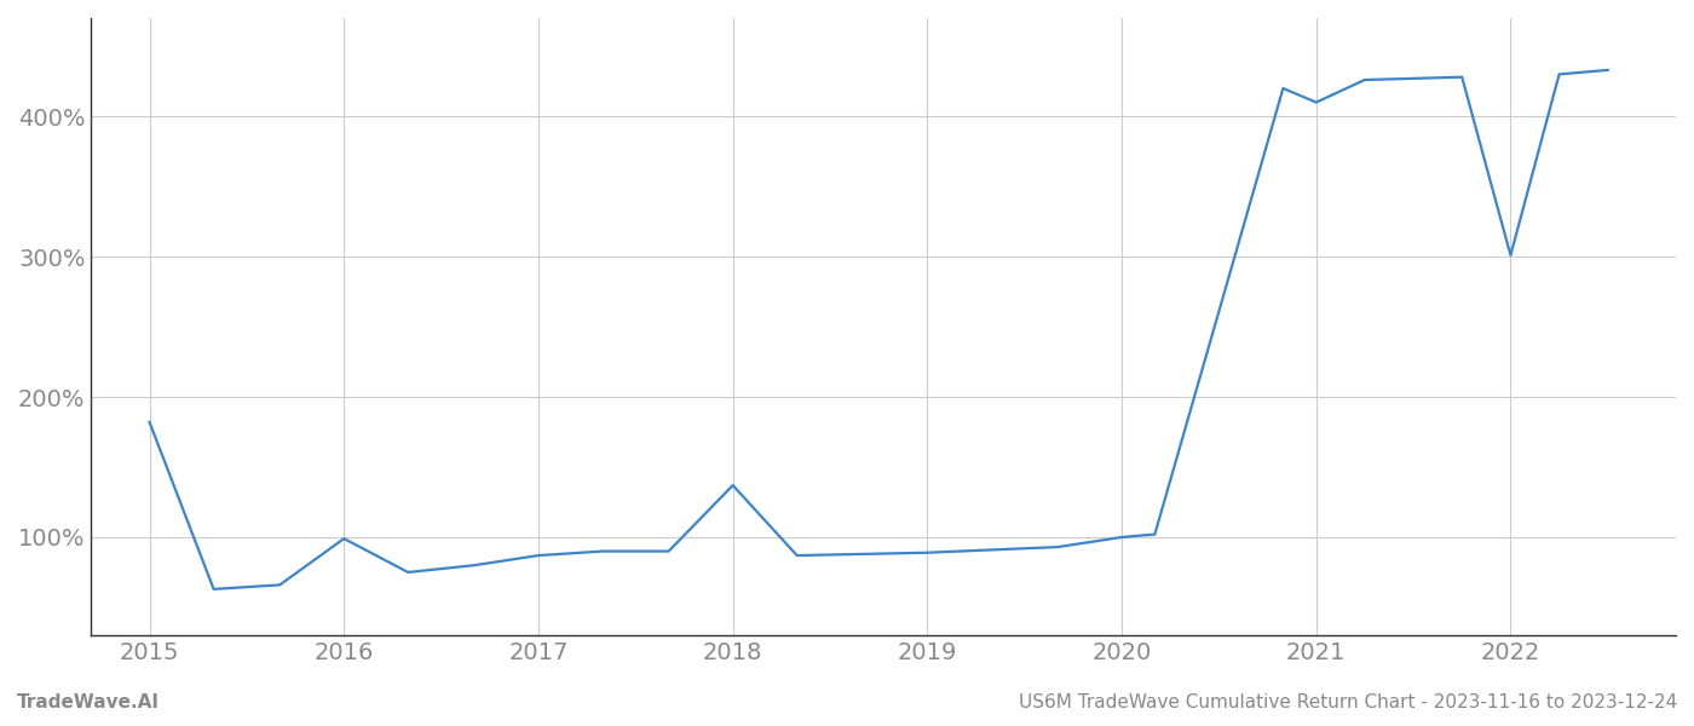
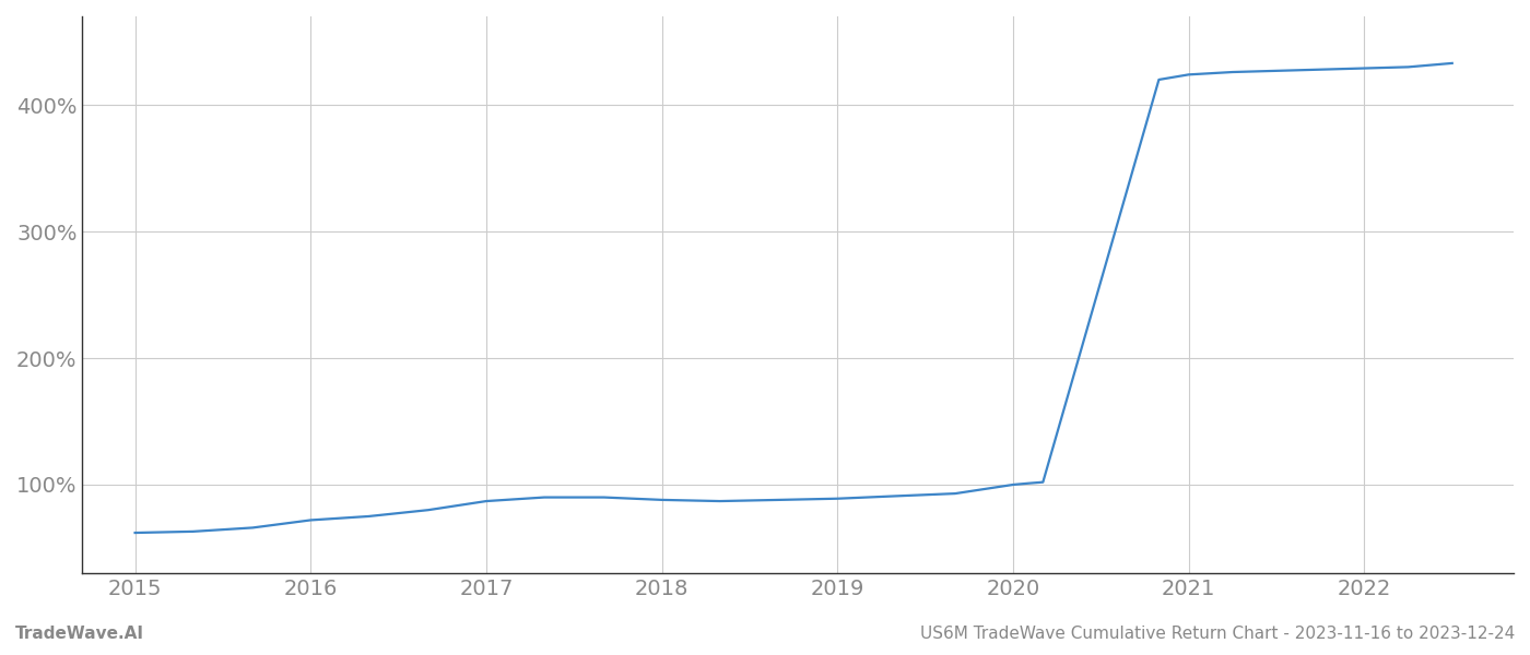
2015: 182% -> 62%
2016: 99% -> 72%
2018: 137% -> 88%
2021: 410% -> 424%
2022: 301% -> 429%
